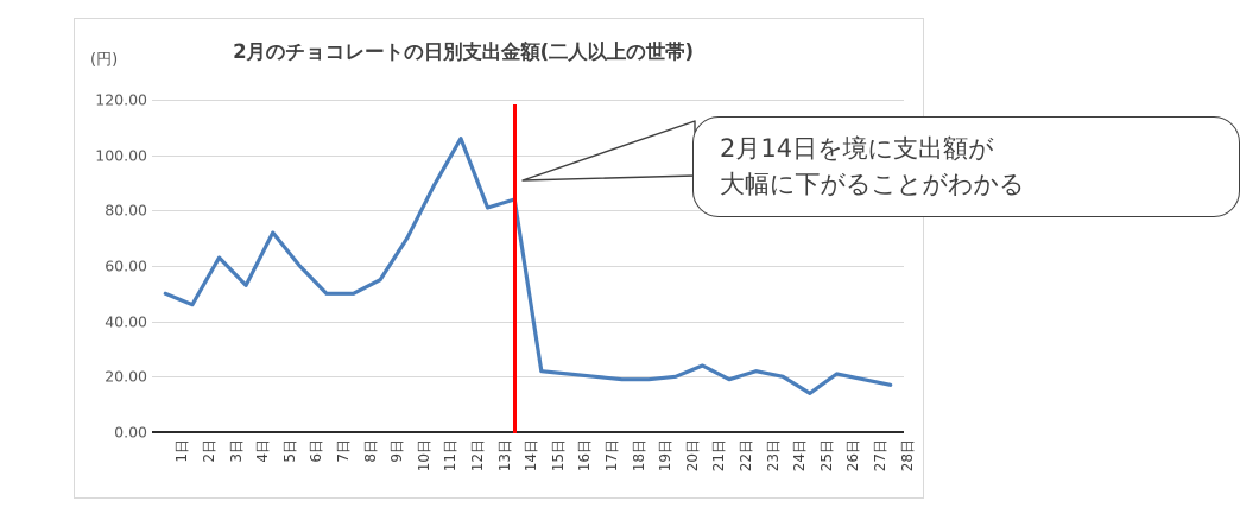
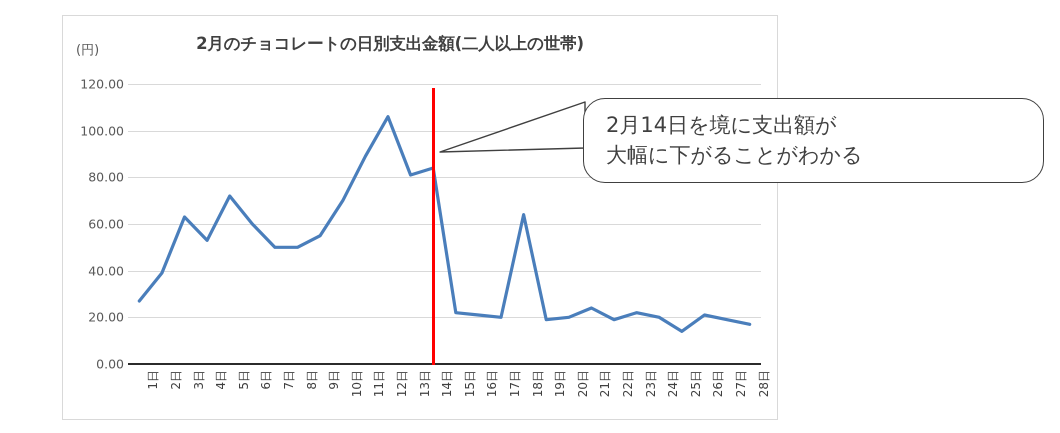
1日: 50 -> 27
2日: 46 -> 39
18日: 19 -> 64
